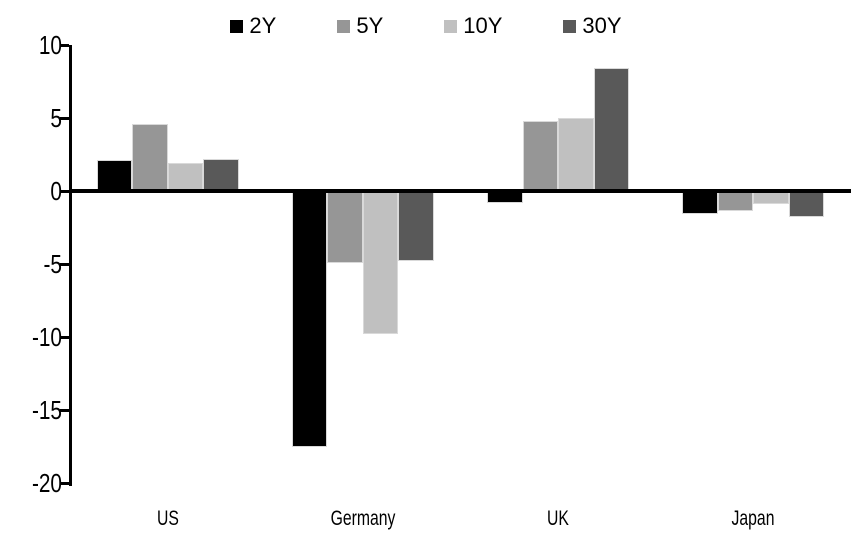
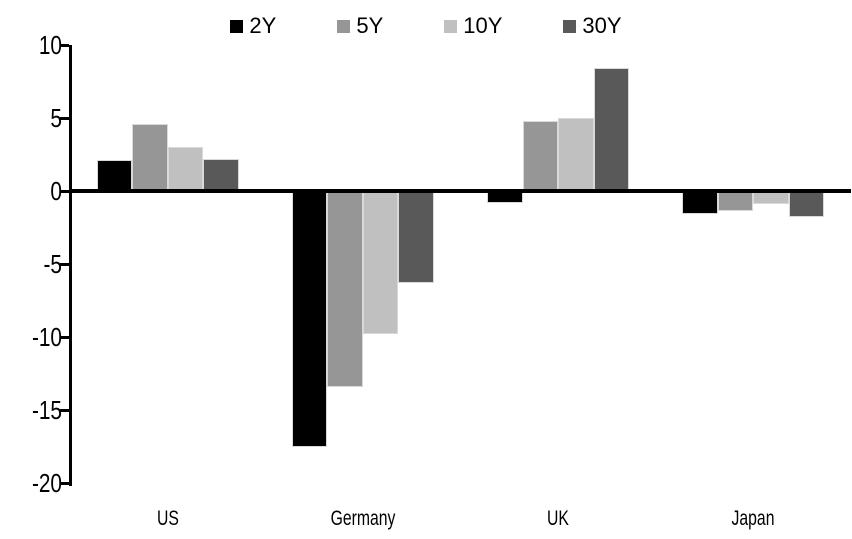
10Y/US: 1.9 -> 3.0
5Y/Germany: -4.9 -> -13.4
30Y/Germany: -4.8 -> -6.3
